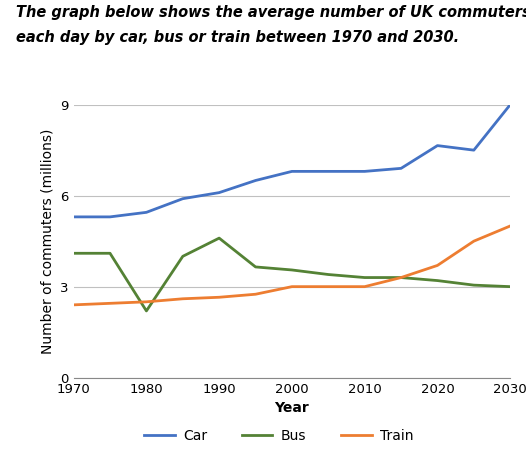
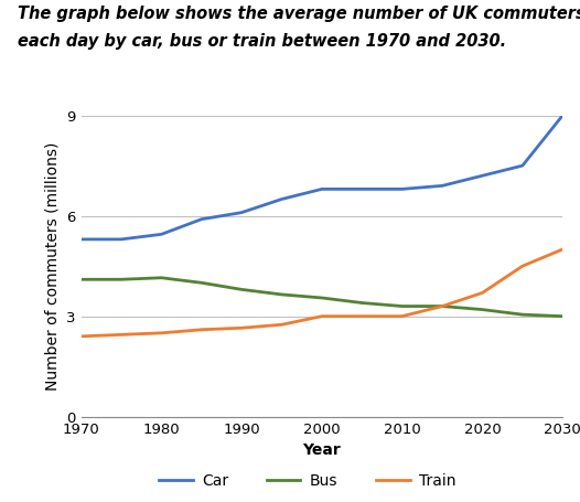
Bus/1980: 2.20 -> 4.15
Bus/1990: 4.60 -> 3.80
Car/2020: 7.65 -> 7.20
